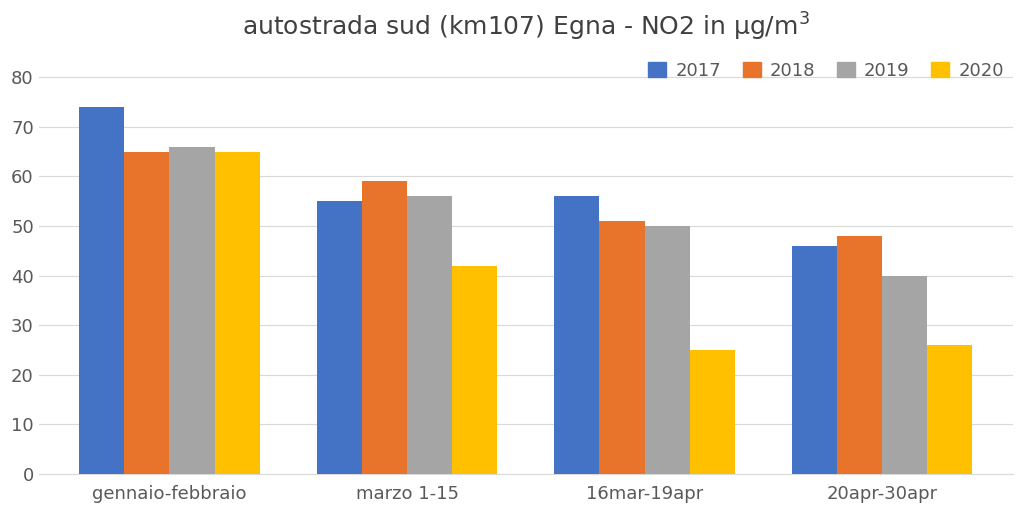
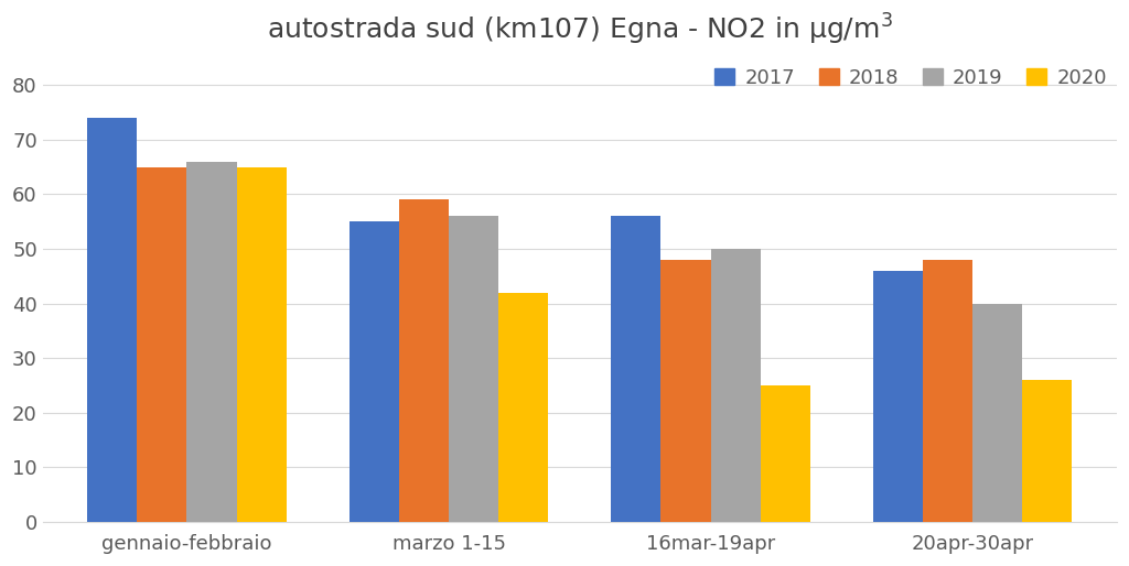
2018/16mar-19apr: 51 -> 48
